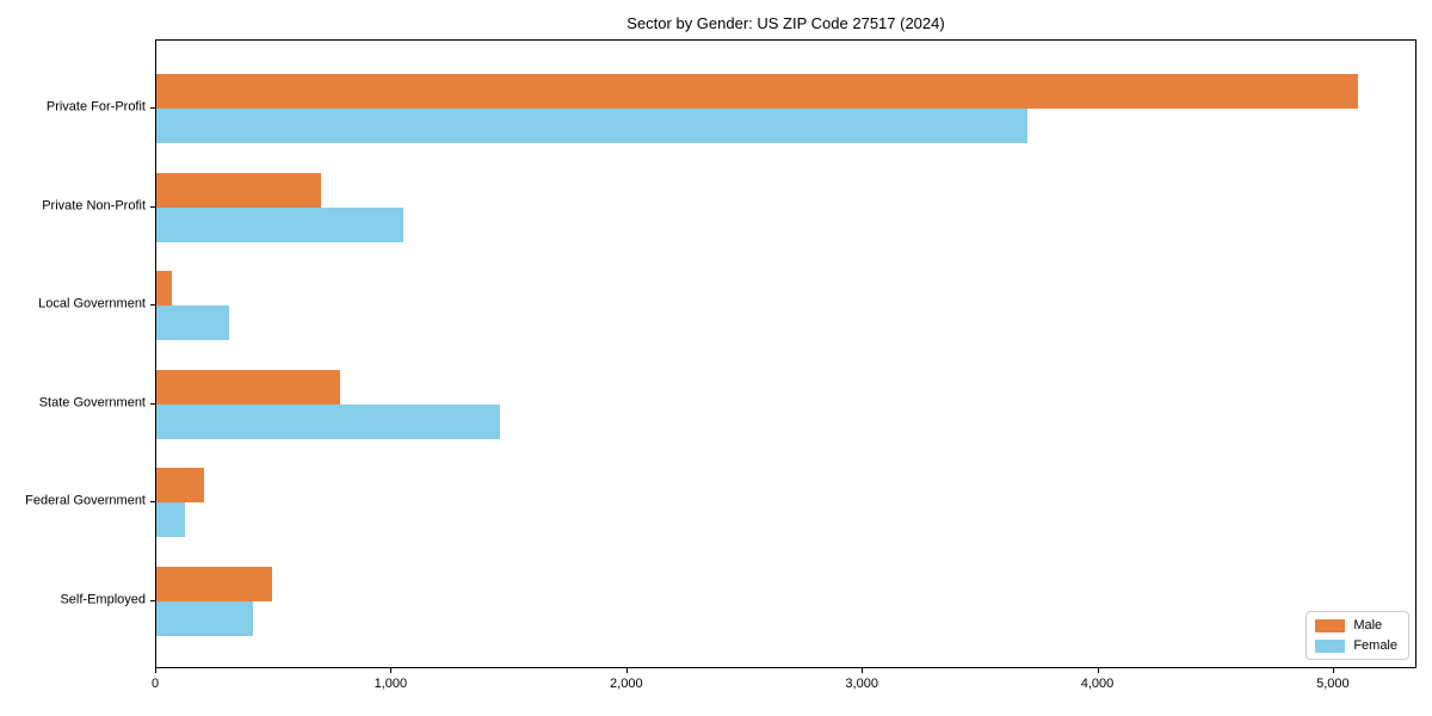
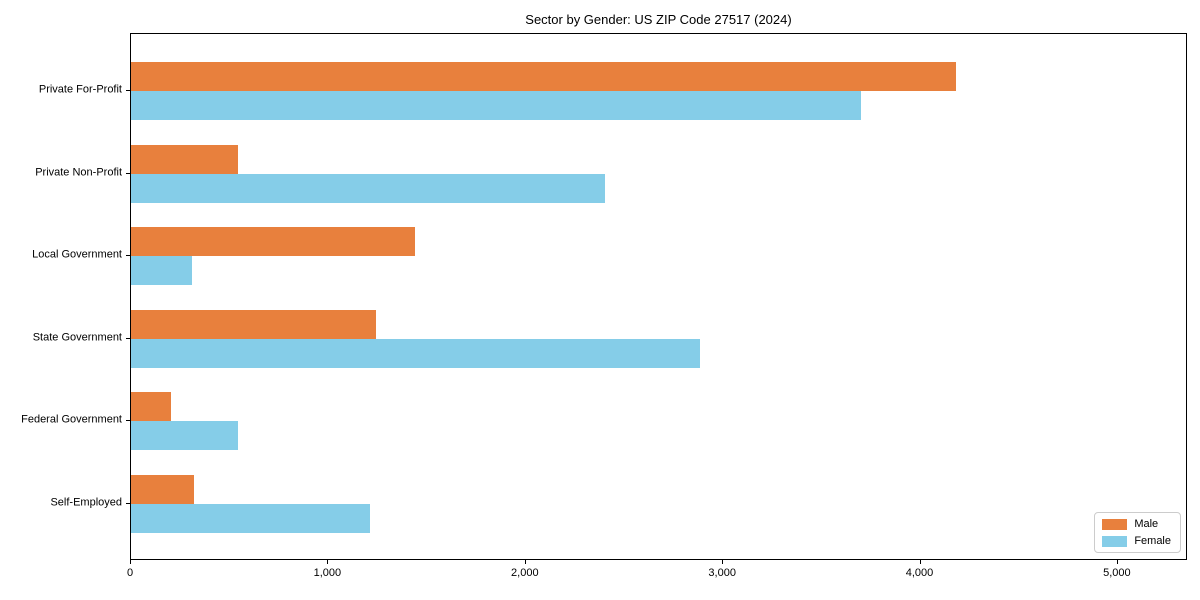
Male/Private For-Profit: 5100 -> 4180
Male/Private Non-Profit: 700 -> 540
Female/Private Non-Profit: 1050 -> 2400
Male/Local Government: 60 -> 1440
Male/State Government: 780 -> 1240
Female/State Government: 1460 -> 2880
Female/Federal Government: 120 -> 540
Male/Self-Employed: 490 -> 320
Female/Self-Employed: 410 -> 1210
